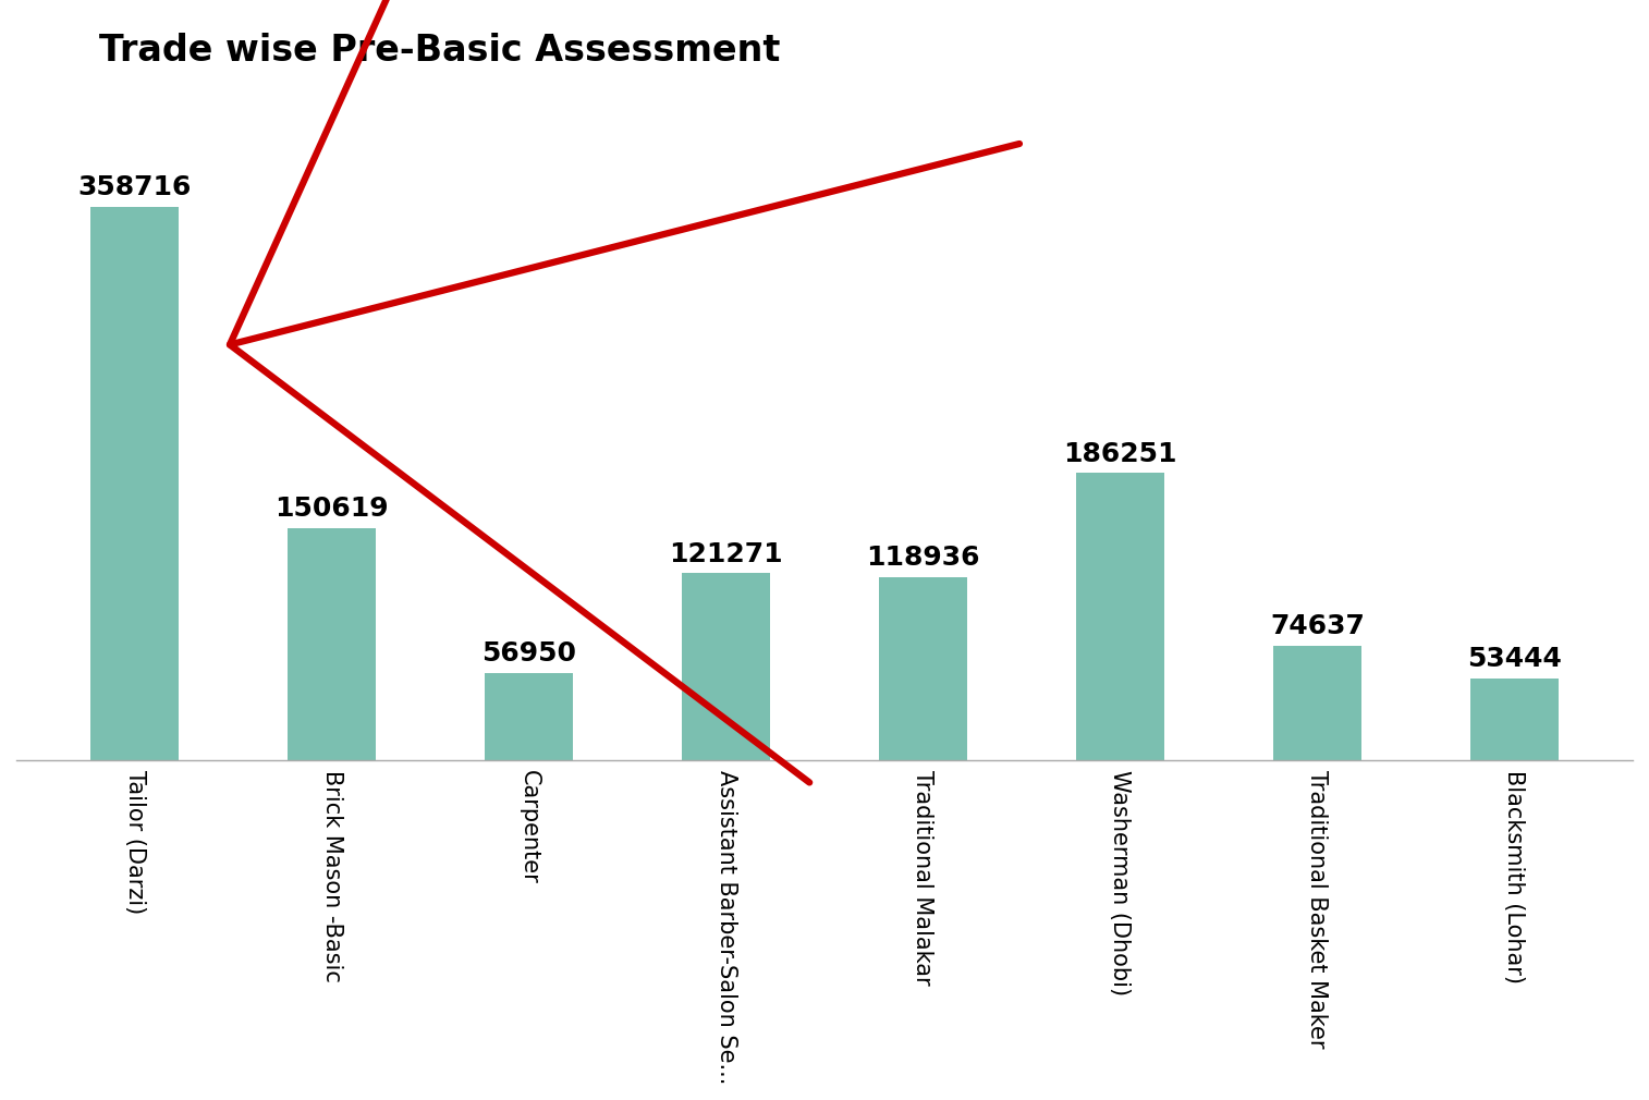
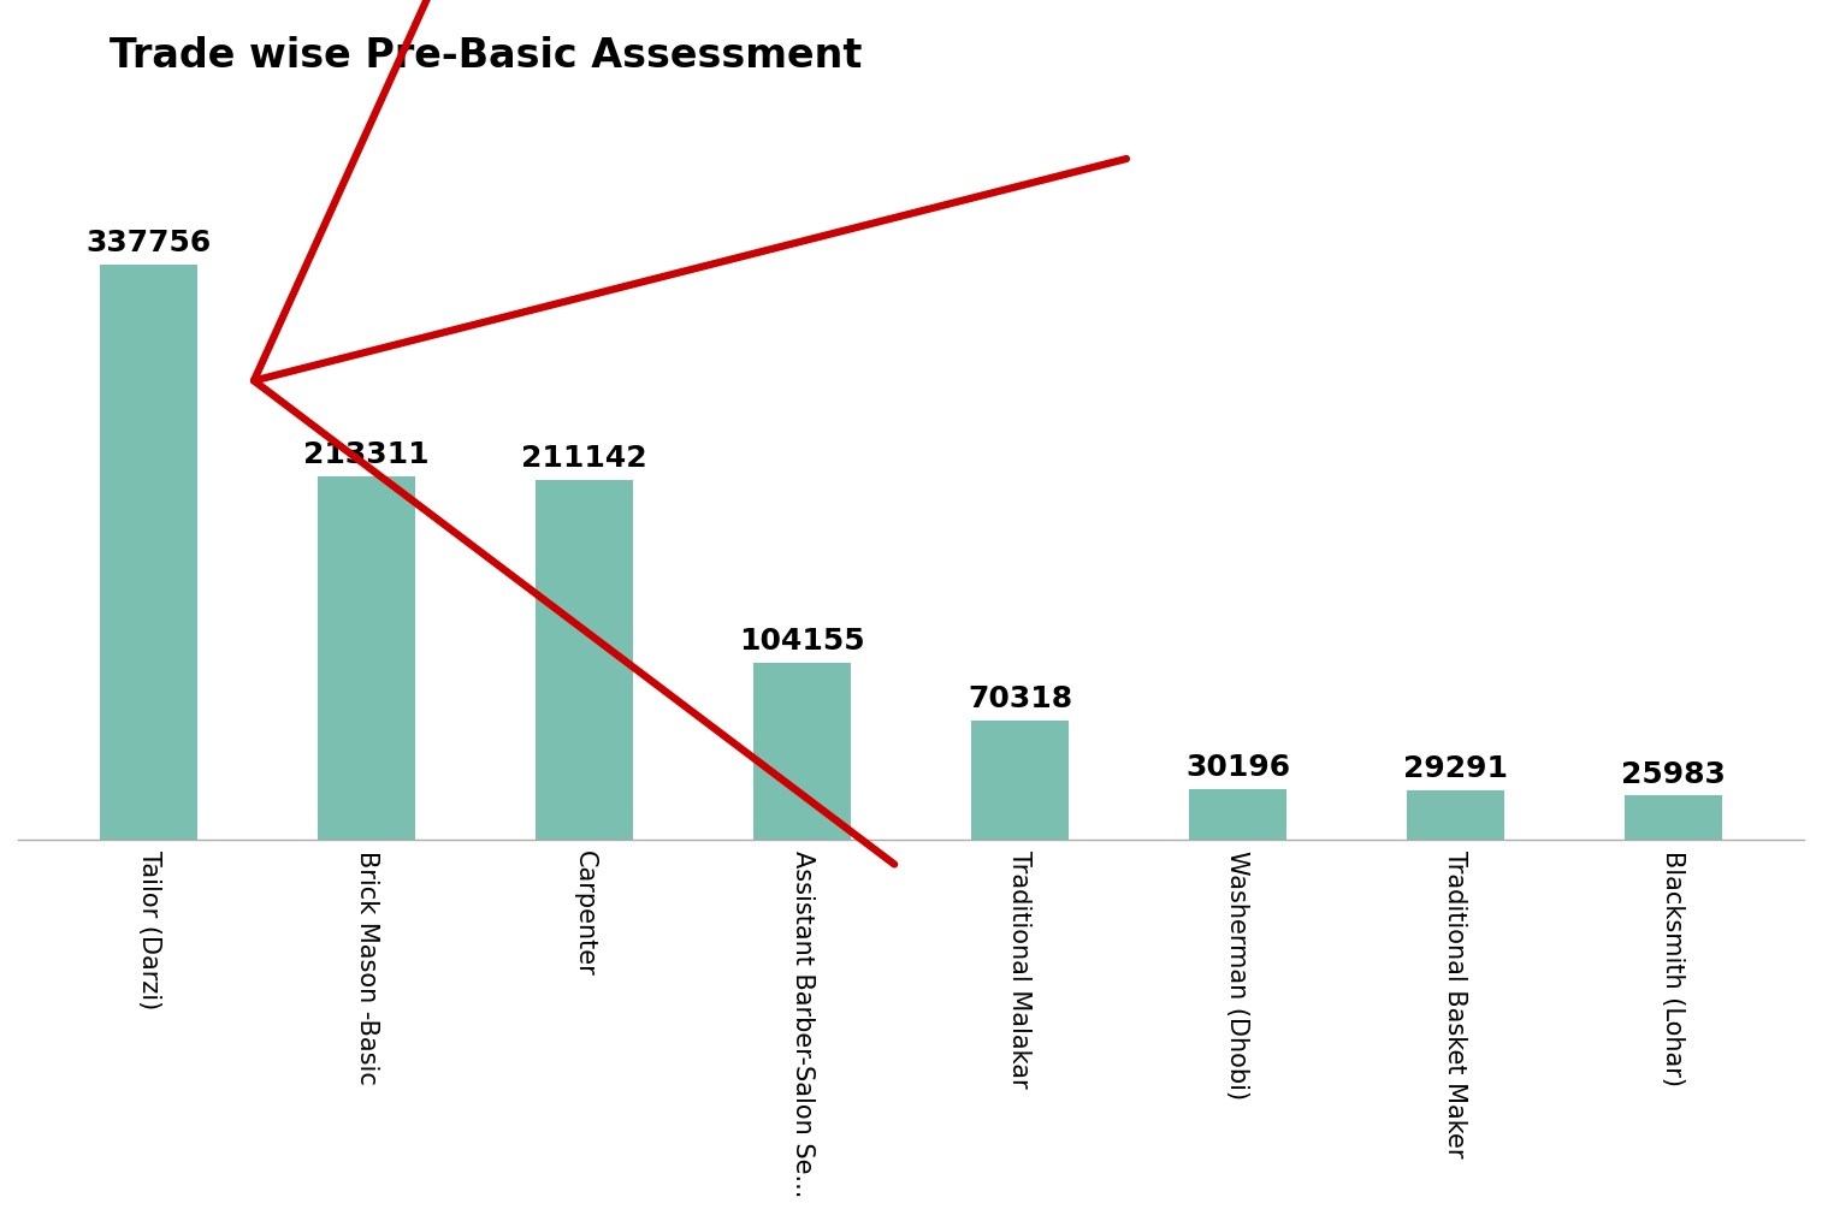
Tailor (Darzi): 358716 -> 337756
Brick Mason -Basic: 150619 -> 213311
Carpenter: 56950 -> 211142
Assistant Barber-Salon Se...: 121271 -> 104155
Traditional Malakar: 118936 -> 70318
Washerman (Dhobi): 186251 -> 30196
Traditional Basket Maker: 74637 -> 29291
Blacksmith (Lohar): 53444 -> 25983
